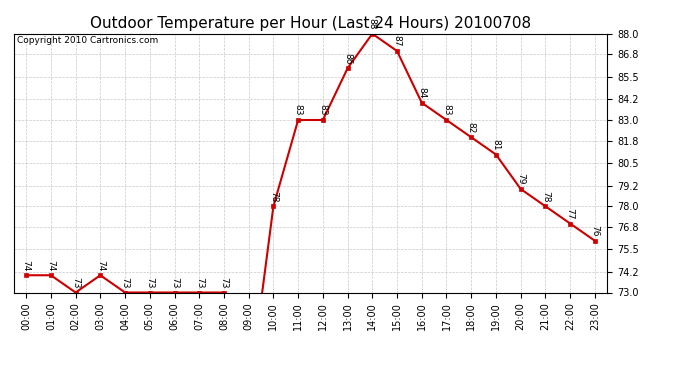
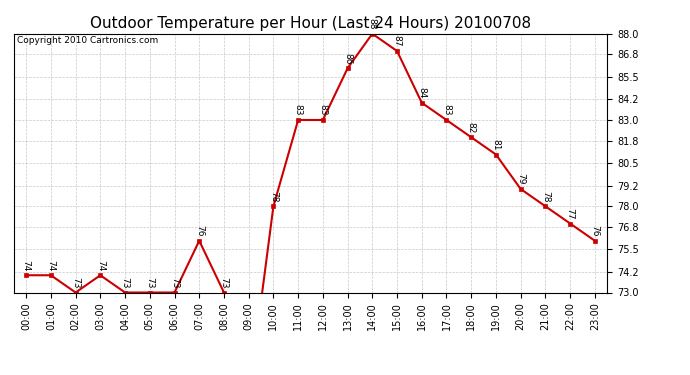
07:00: 73 -> 76
